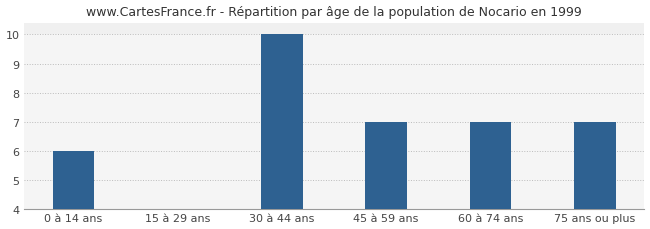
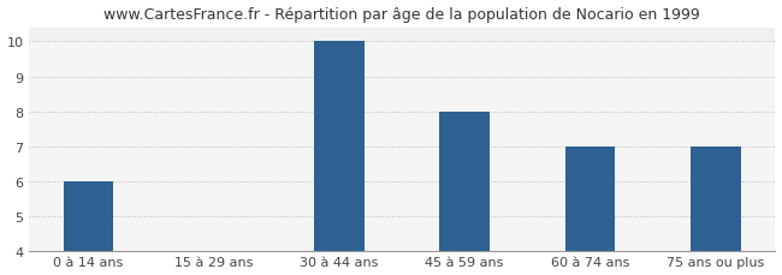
45 à 59 ans: 7.00 -> 8.00
